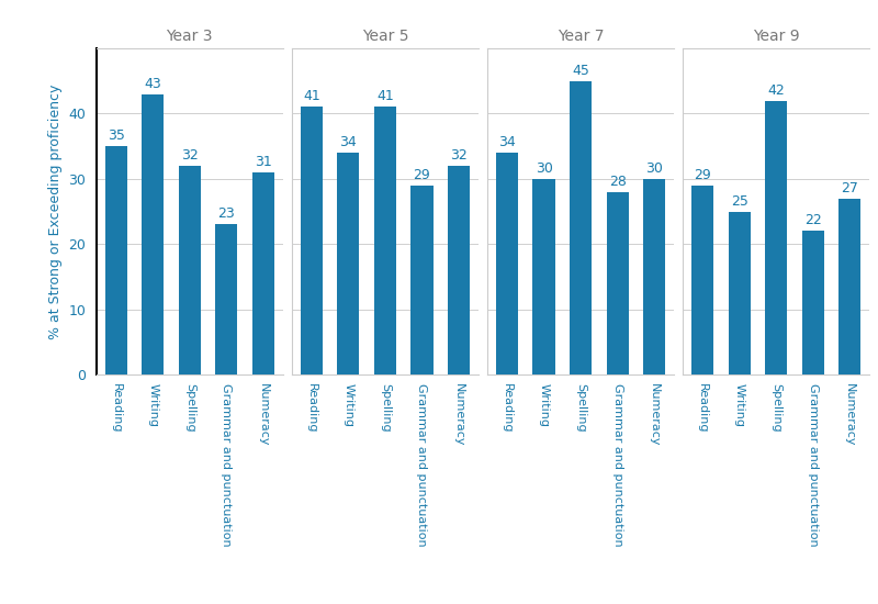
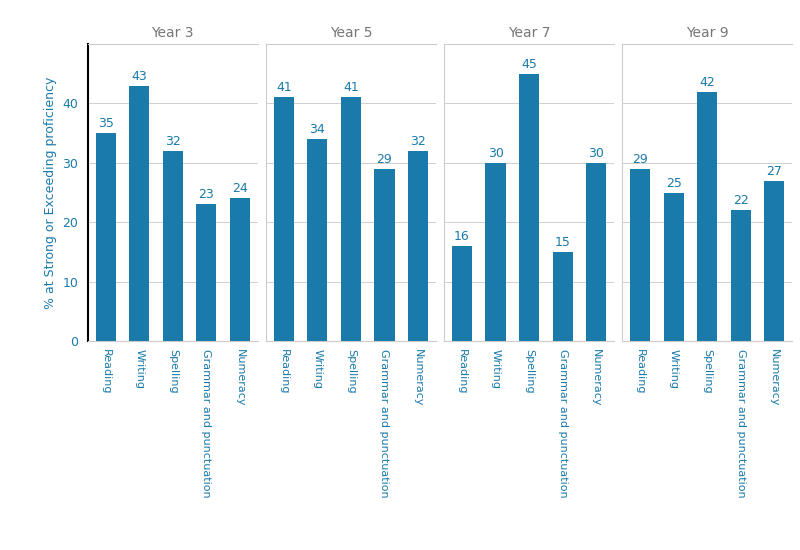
Year 3/Numeracy: 31 -> 24
Year 7/Reading: 34 -> 16
Year 7/Grammar and punctuation: 28 -> 15
